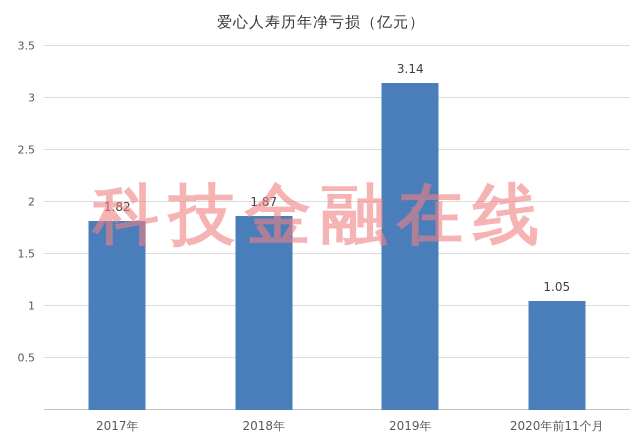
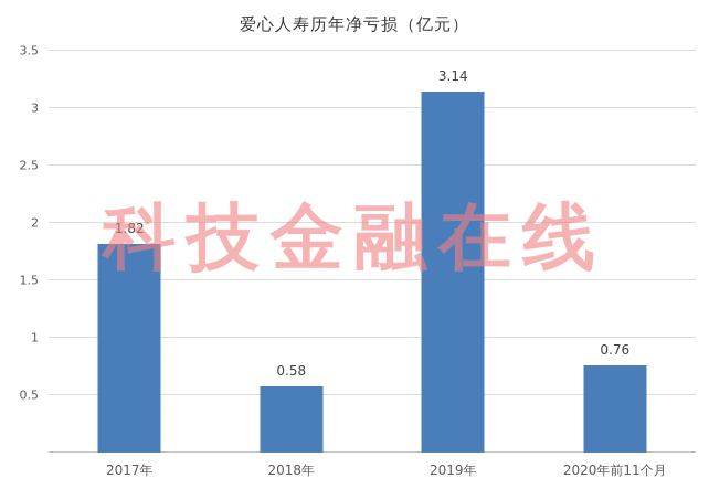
2018年: 1.87 -> 0.58
2020年前11个月: 1.05 -> 0.76
